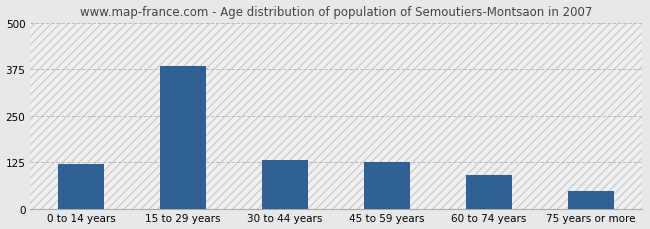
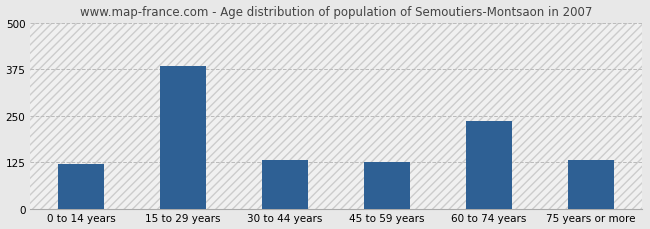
60 to 74 years: 90 -> 235
75 years or more: 48 -> 130
